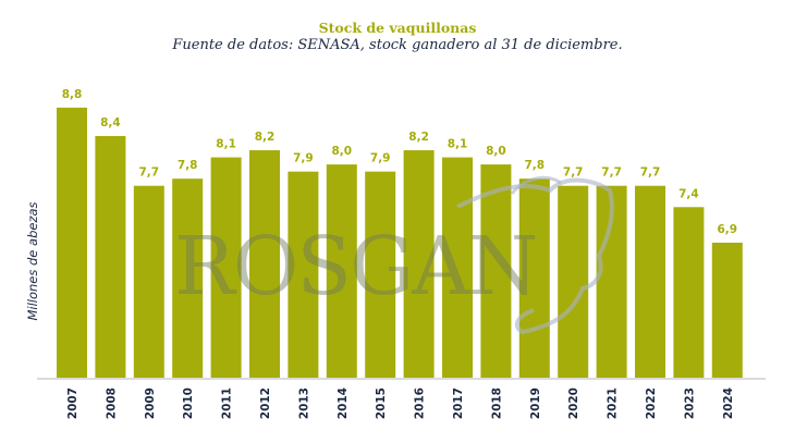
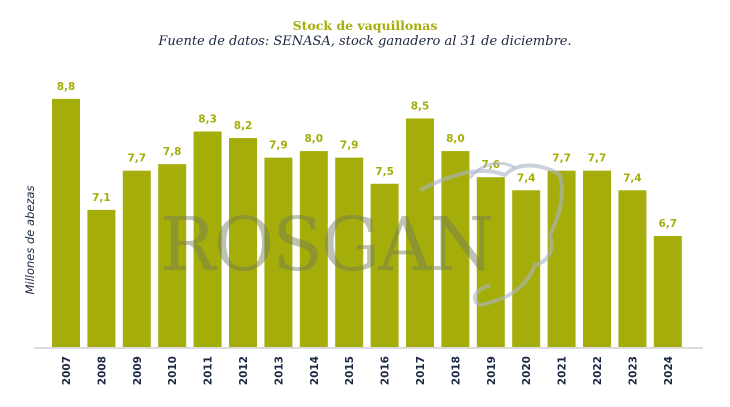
2008: 8,4 -> 7,1
2011: 8,1 -> 8,3
2016: 8,2 -> 7,5
2017: 8,1 -> 8,5
2019: 7,8 -> 7,6
2020: 7,7 -> 7,4
2024: 6,9 -> 6,7
